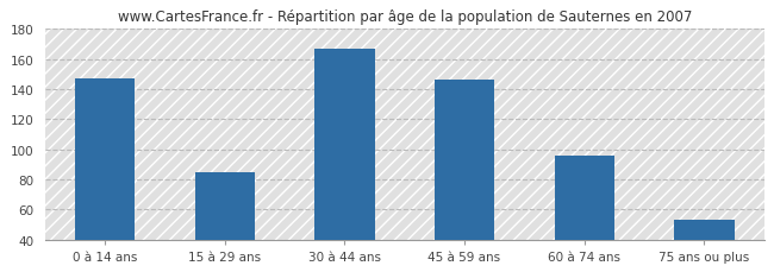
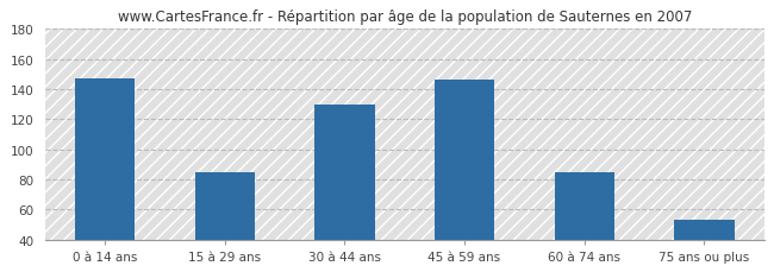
30 à 44 ans: 167 -> 130
60 à 74 ans: 96 -> 85
